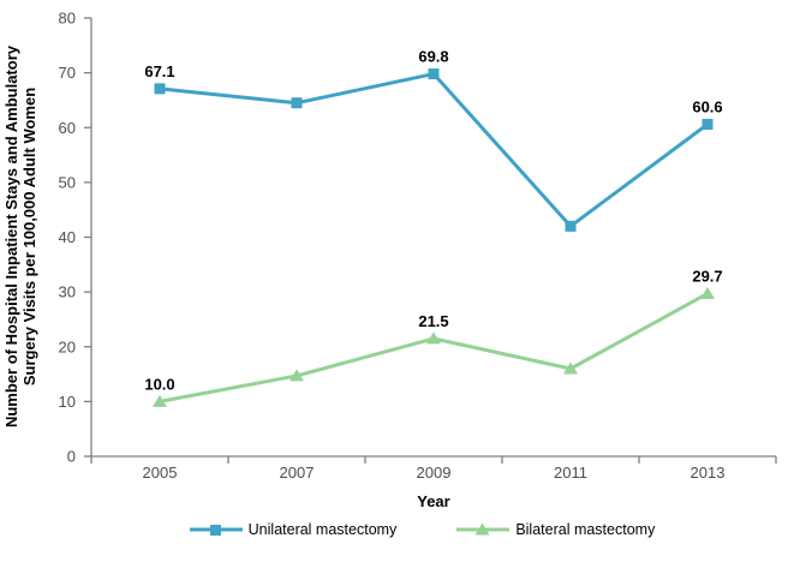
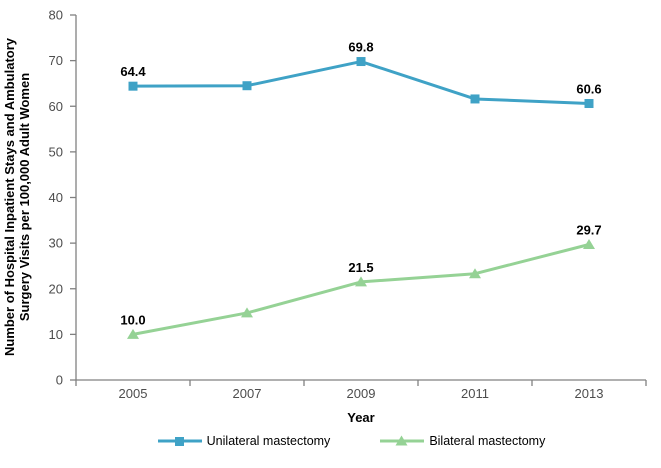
Unilateral mastectomy/2005: 67.1 -> 64.4
Unilateral mastectomy/2011: 42 -> 62
Bilateral mastectomy/2011: 16 -> 23
